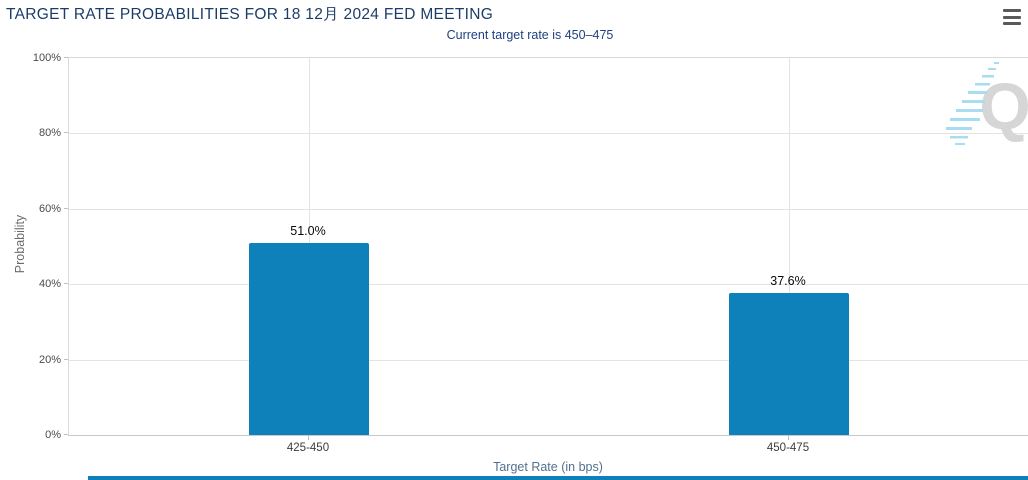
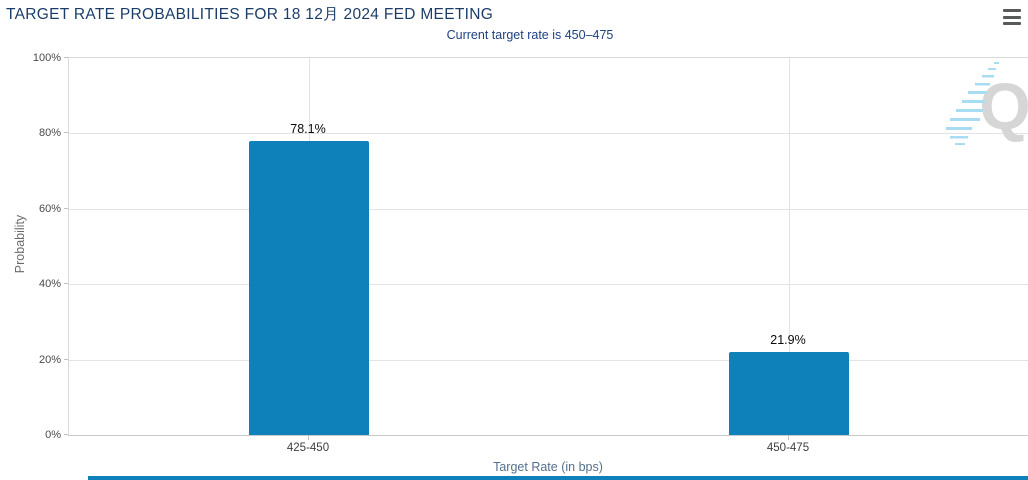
425-450: 51.0% -> 78.1%
450-475: 37.6% -> 21.9%
